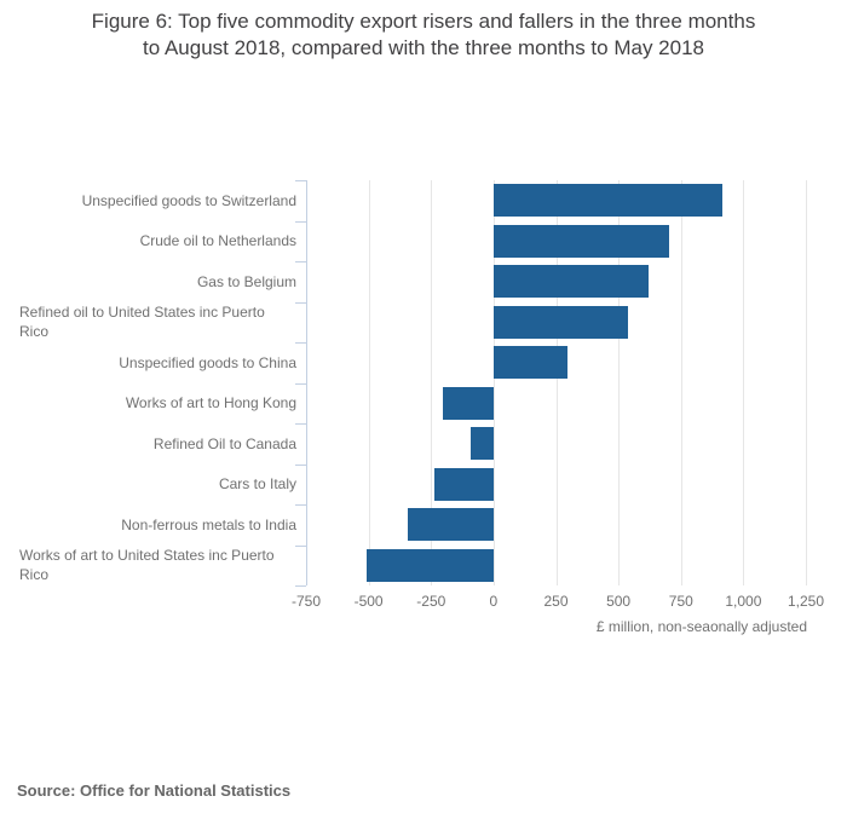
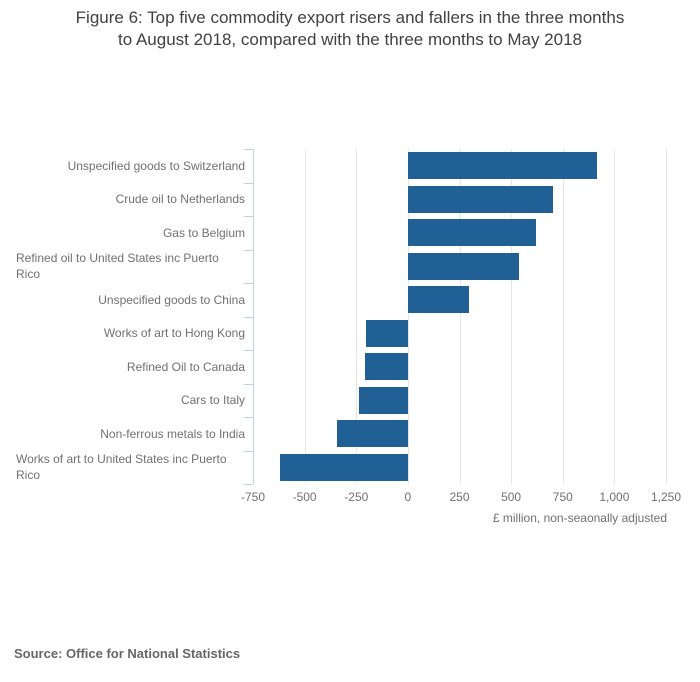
Refined Oil to Canada: -90 -> -210
Works of art to United States inc Puerto Rico: -510 -> -620
